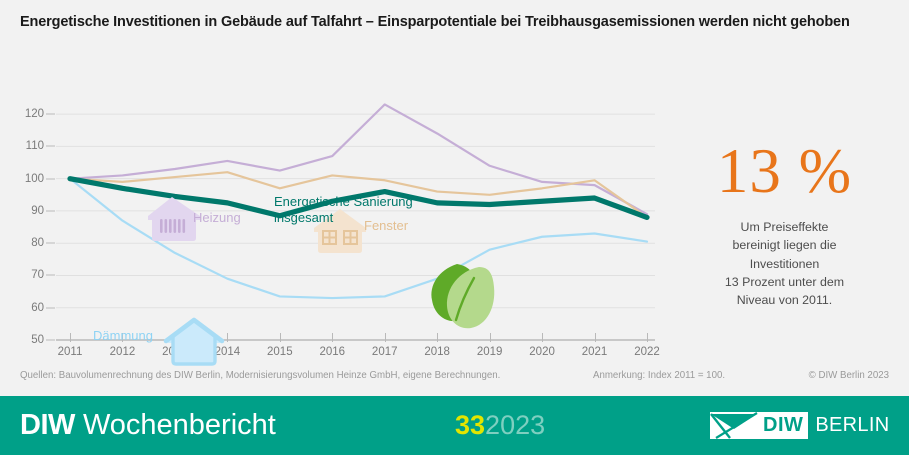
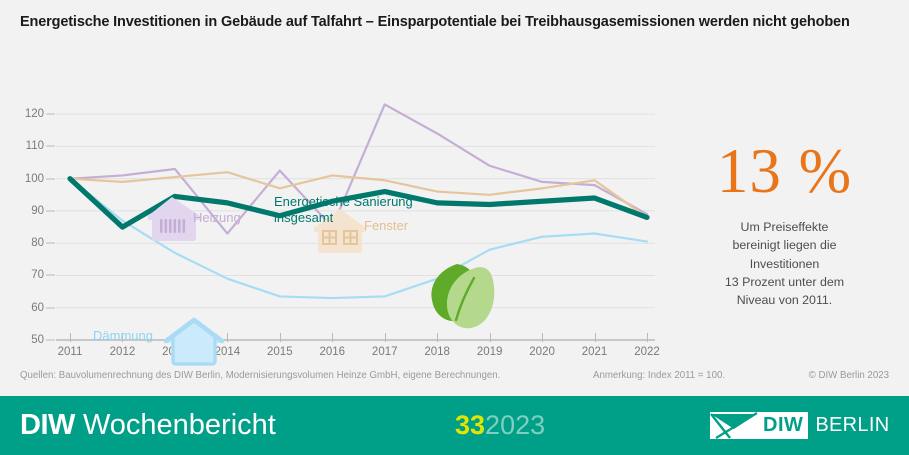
Energetische Sanierung insgesamt/2012: 97 -> 85
Heizung/2014: 106 -> 83
Heizung/2016: 107 -> 85
